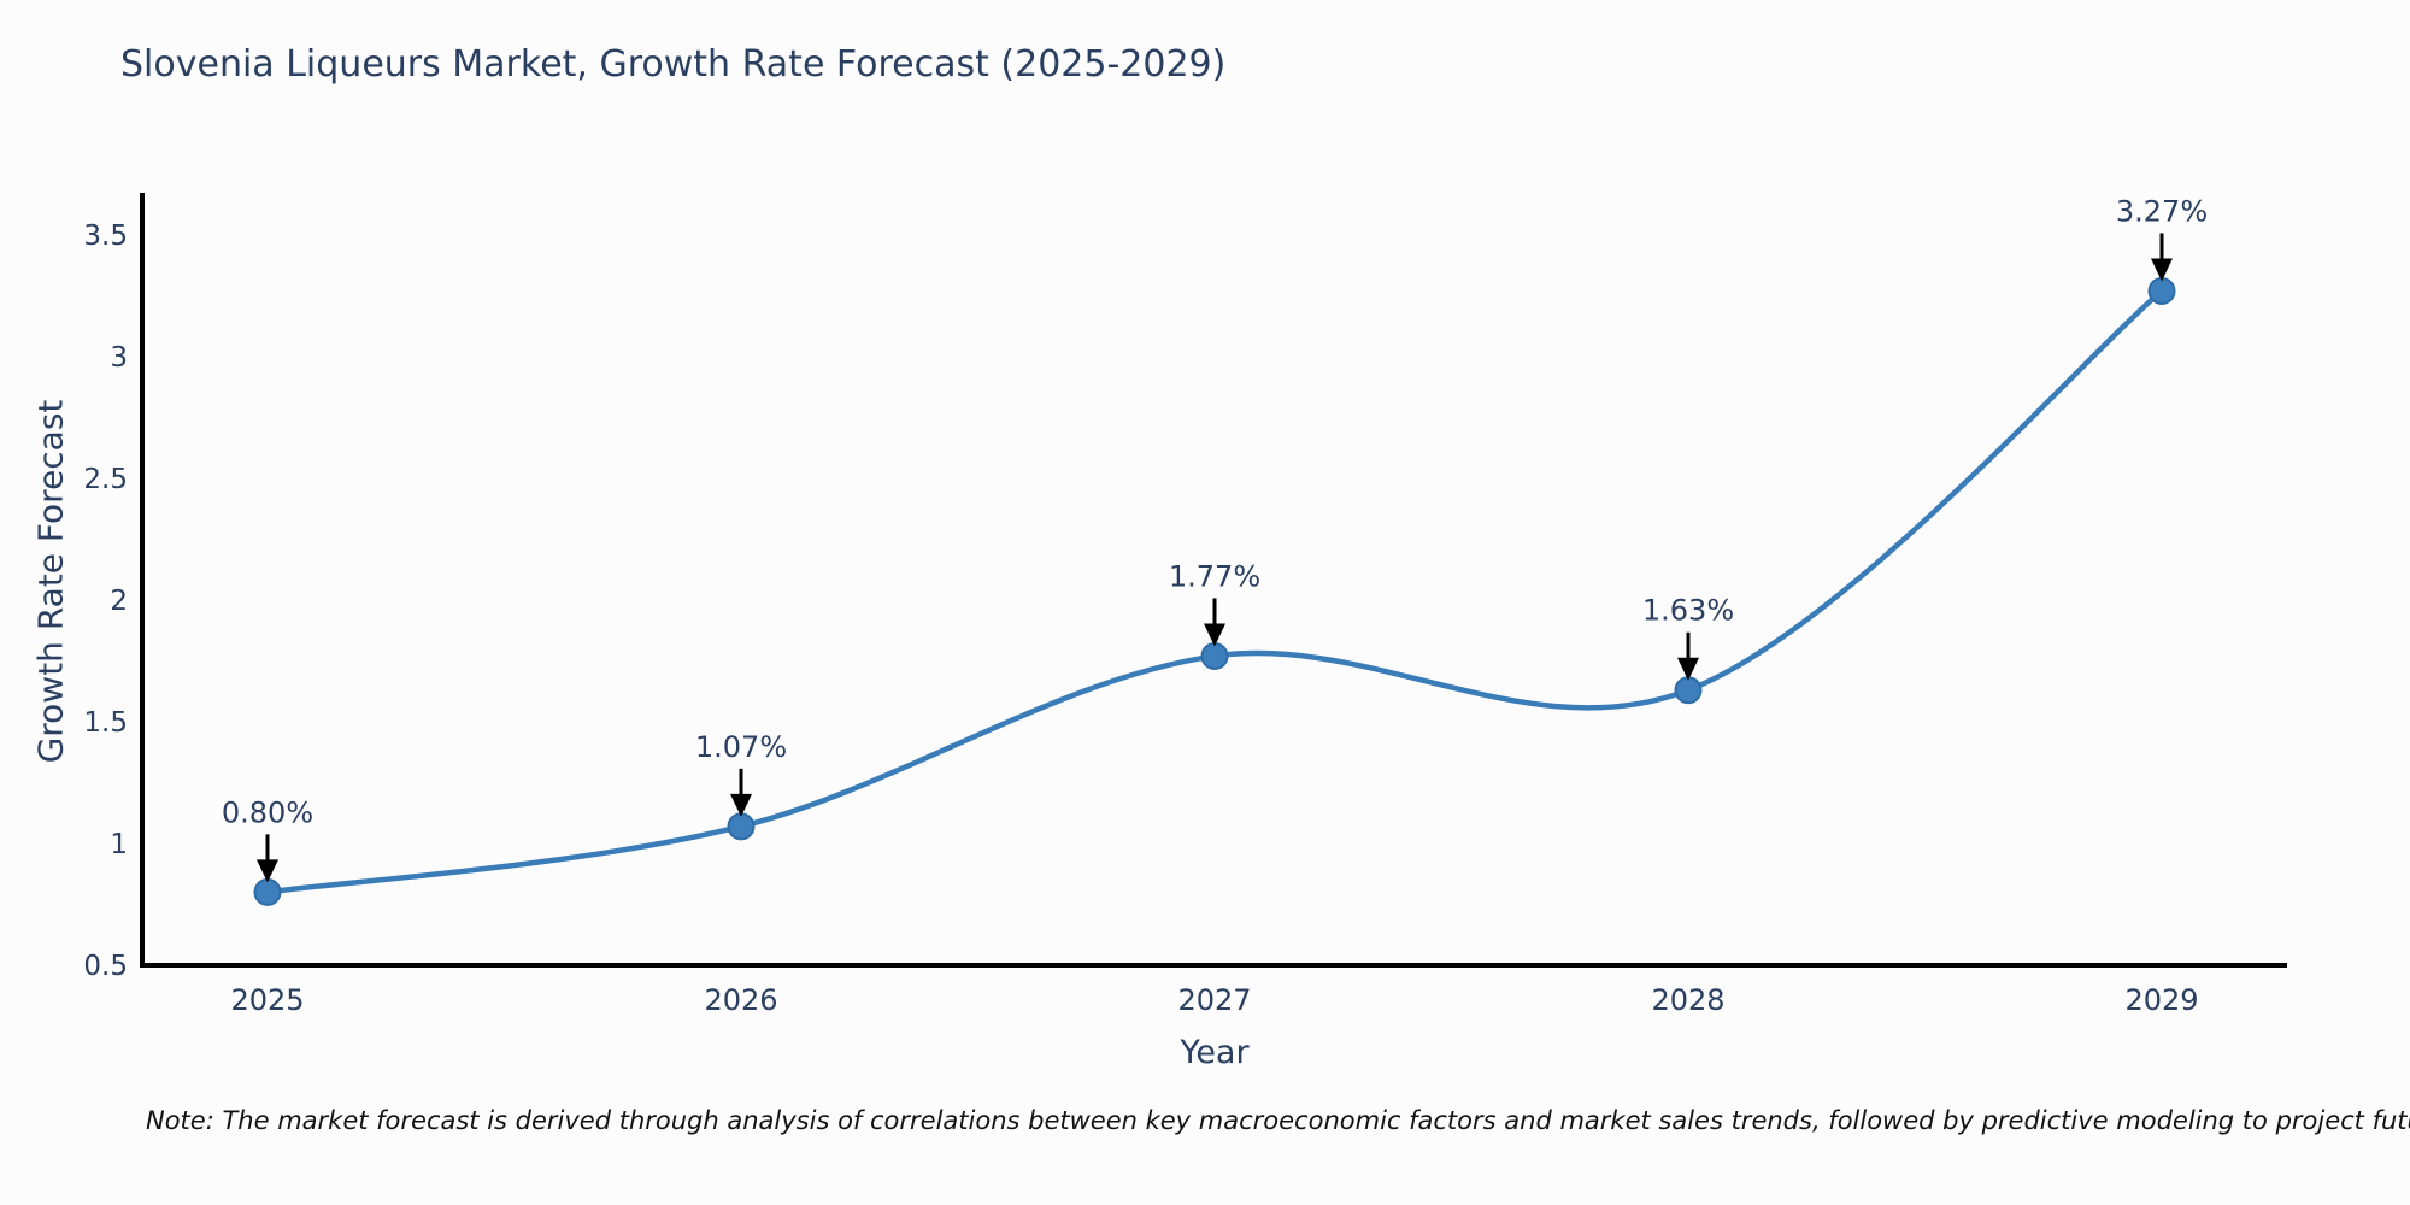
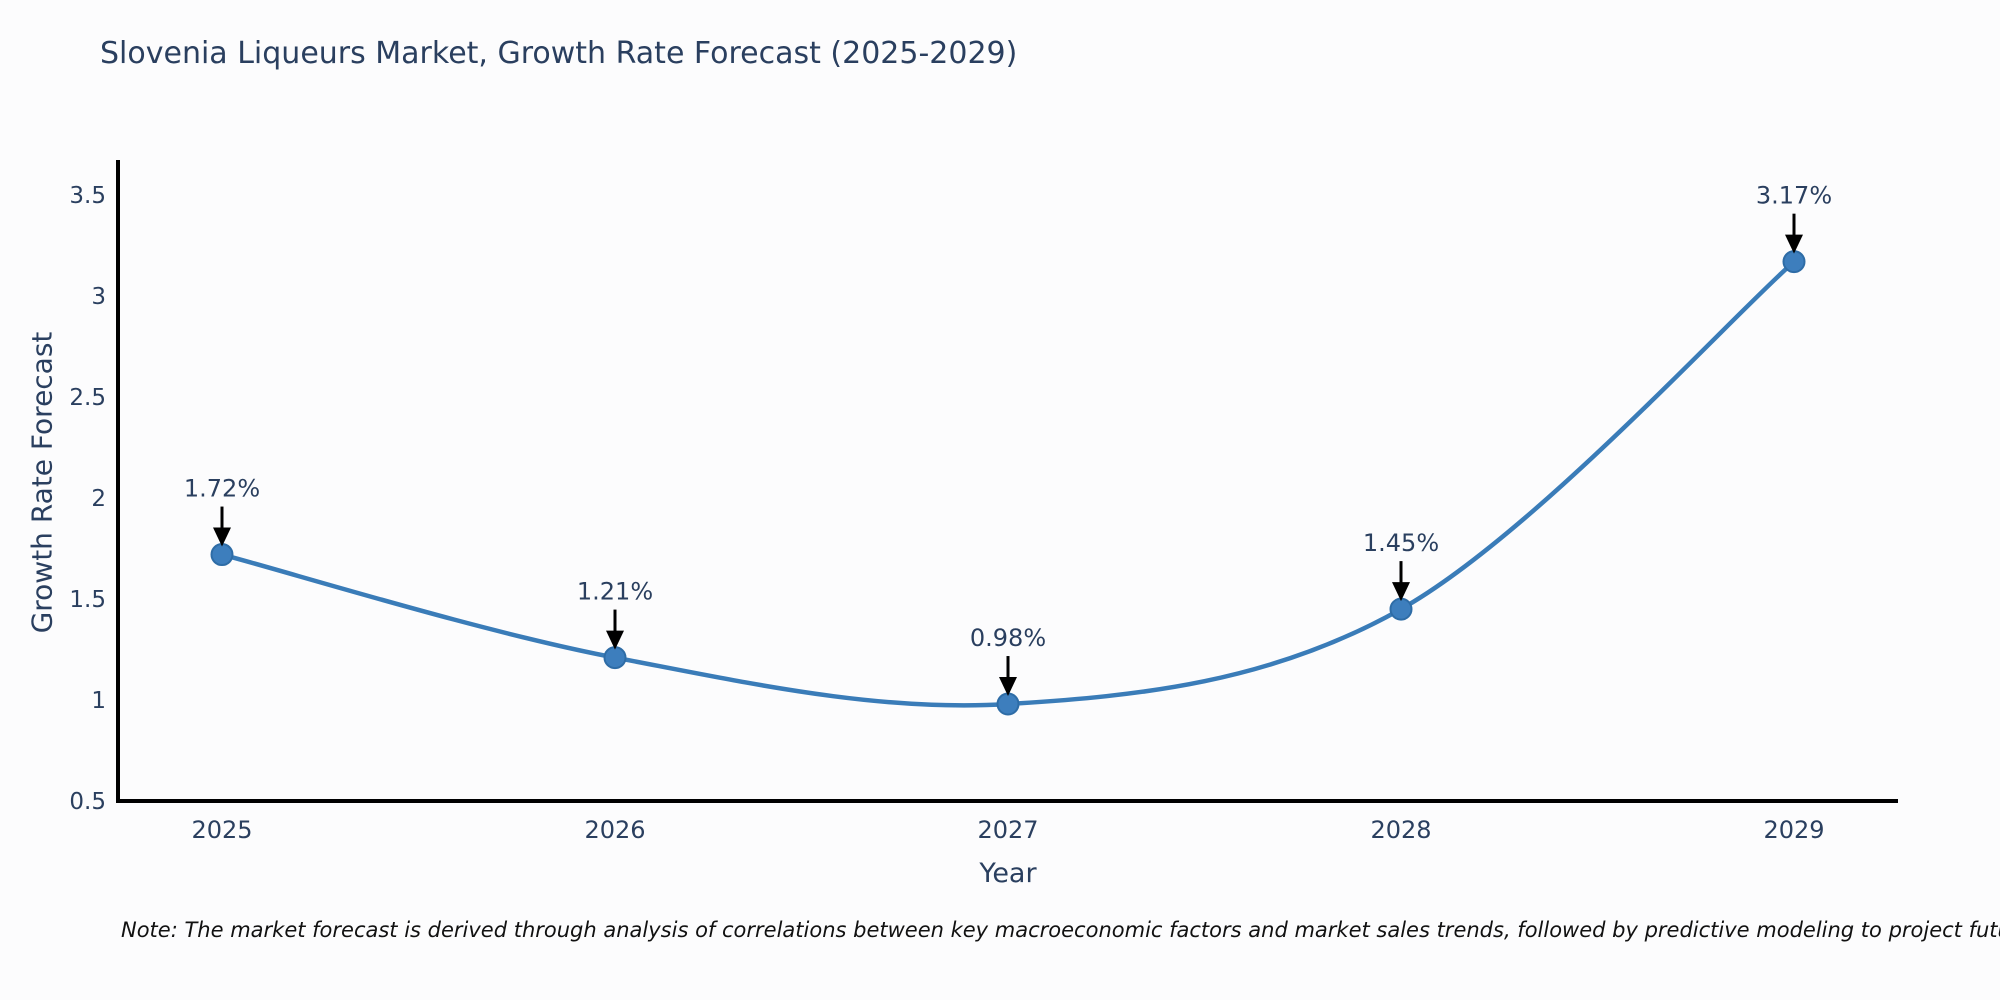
2025: 0.80% -> 1.72%
2026: 1.07% -> 1.21%
2027: 1.77% -> 0.98%
2028: 1.63% -> 1.45%
2029: 3.27% -> 3.17%
